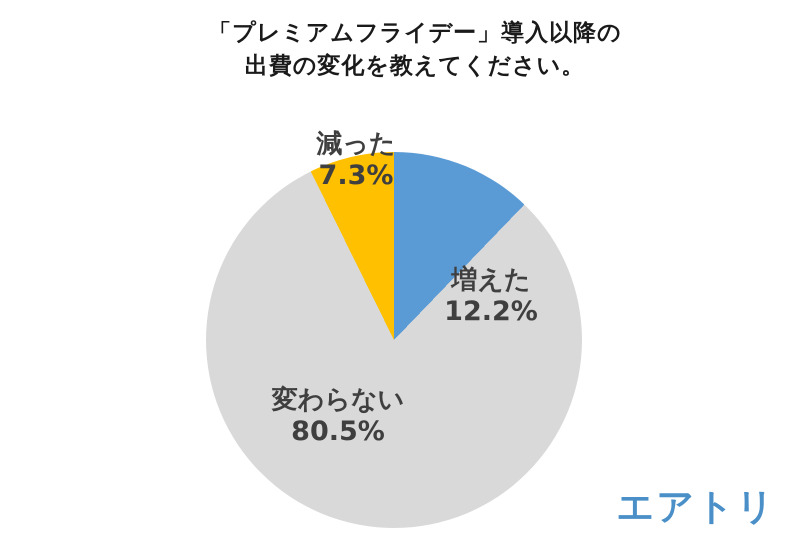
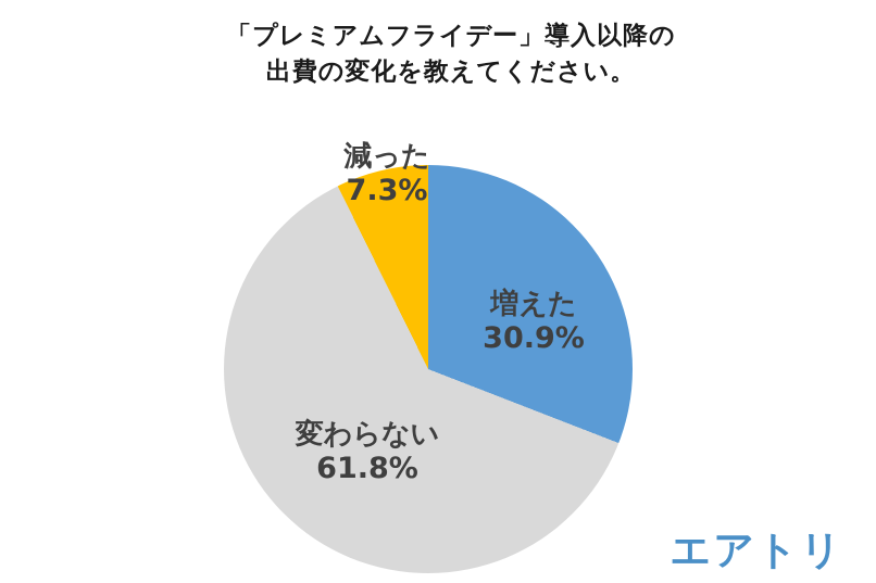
増えた: 12.2% -> 30.9%
変わらない: 80.5% -> 61.8%
